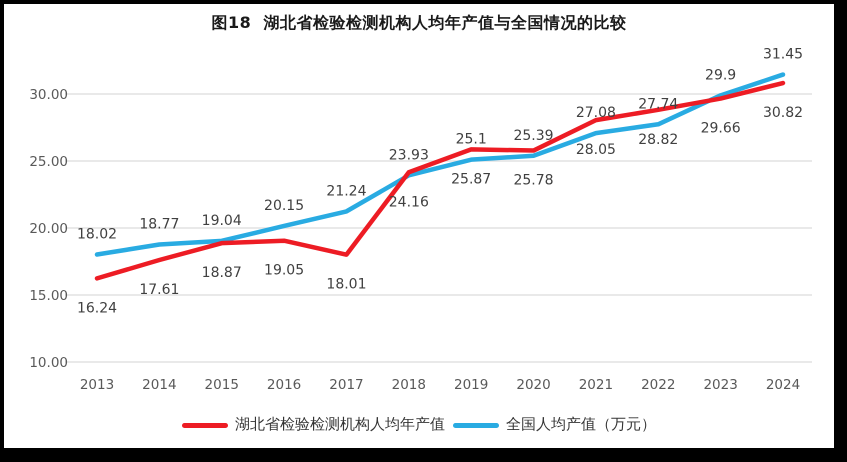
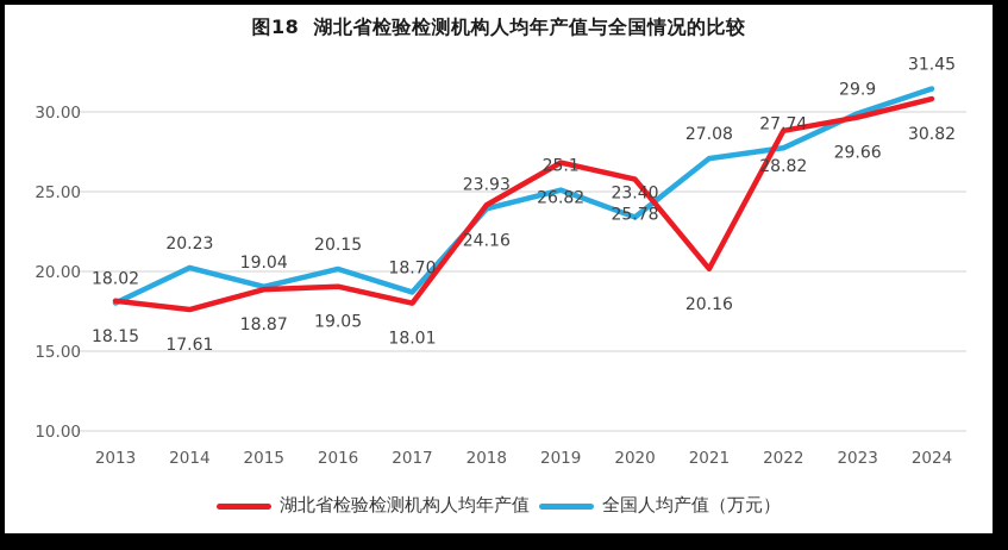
湖北省检验检测机构人均年产值/2013: 16.24 -> 18.15
全国人均产值（万元）/2014: 18.77 -> 20.23
全国人均产值（万元）/2017: 21.24 -> 18.70
湖北省检验检测机构人均年产值/2019: 25.87 -> 26.82
全国人均产值（万元）/2020: 25.39 -> 23.40
湖北省检验检测机构人均年产值/2021: 28.05 -> 20.16
